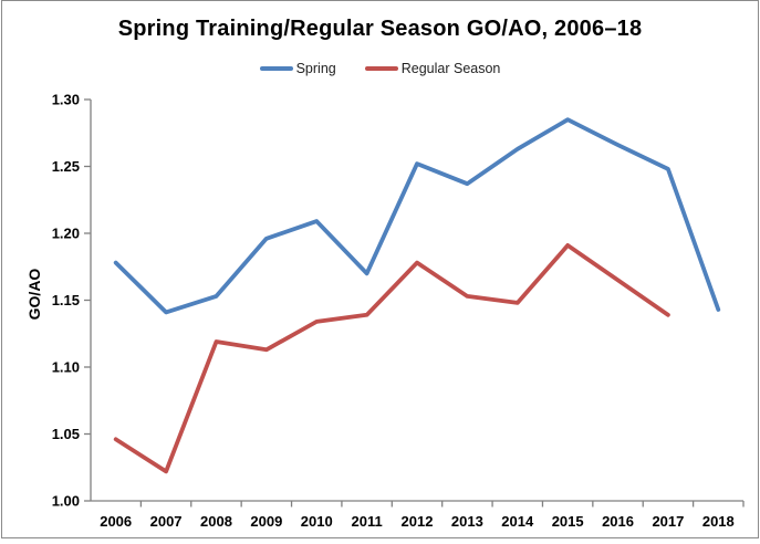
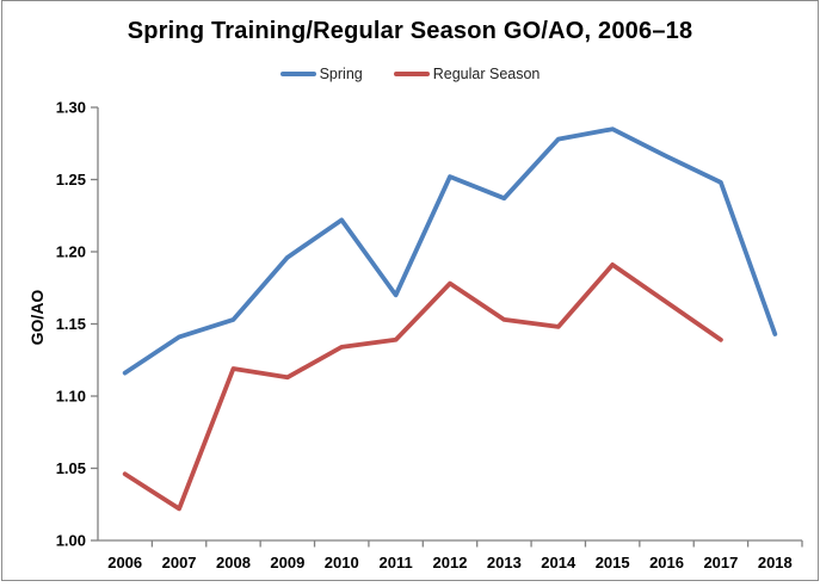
Spring/2006: 1.178 -> 1.116
Spring/2010: 1.209 -> 1.222
Spring/2014: 1.263 -> 1.278
